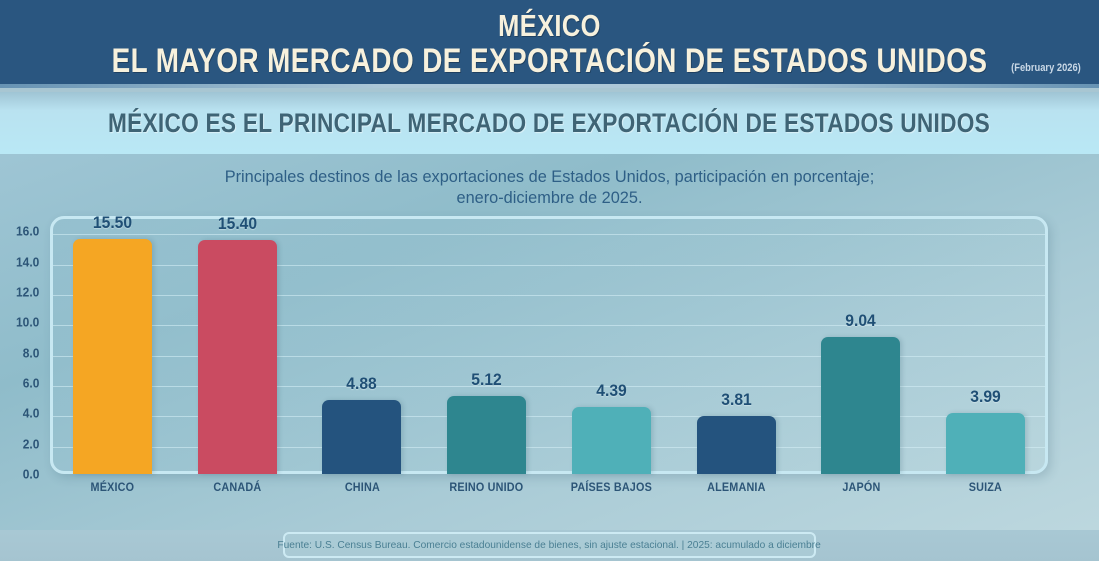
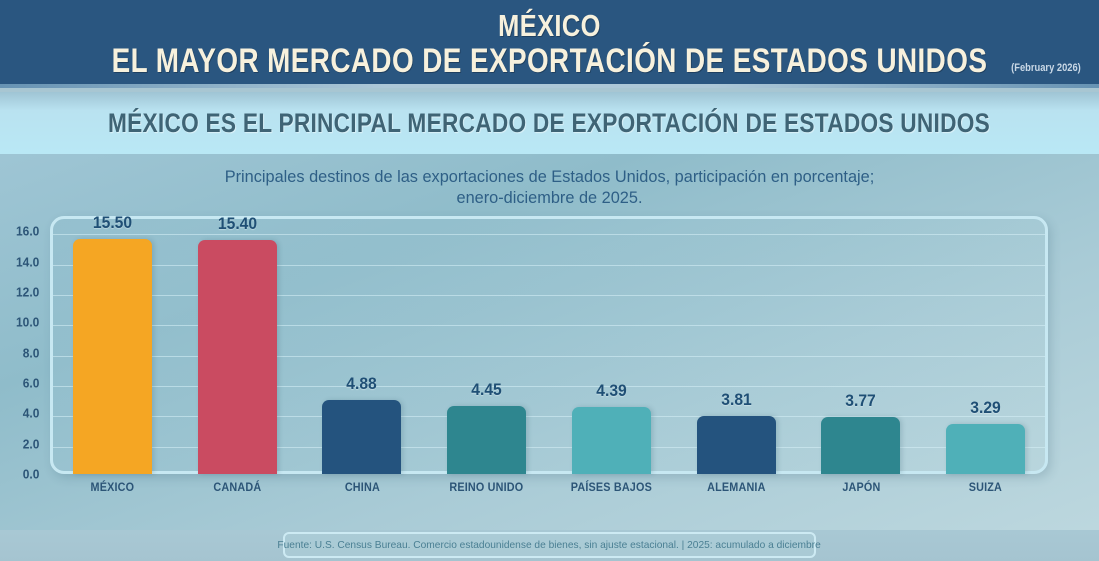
REINO UNIDO: 5.12 -> 4.45
JAPÓN: 9.04 -> 3.77
SUIZA: 3.99 -> 3.29
